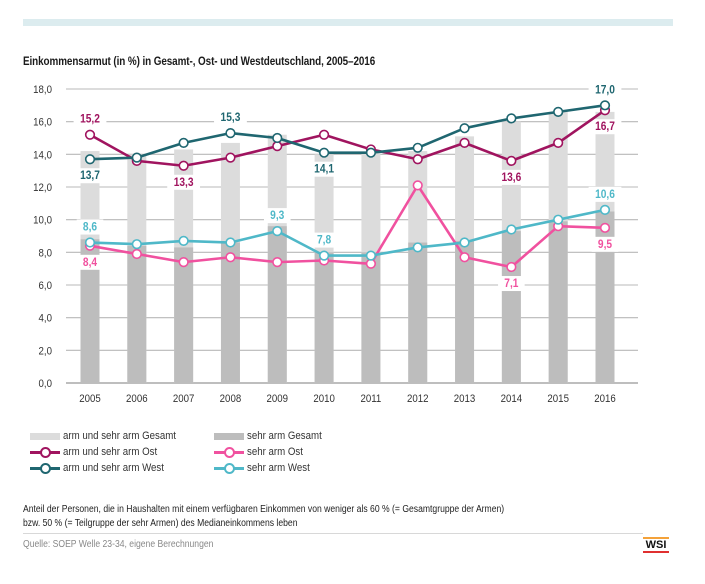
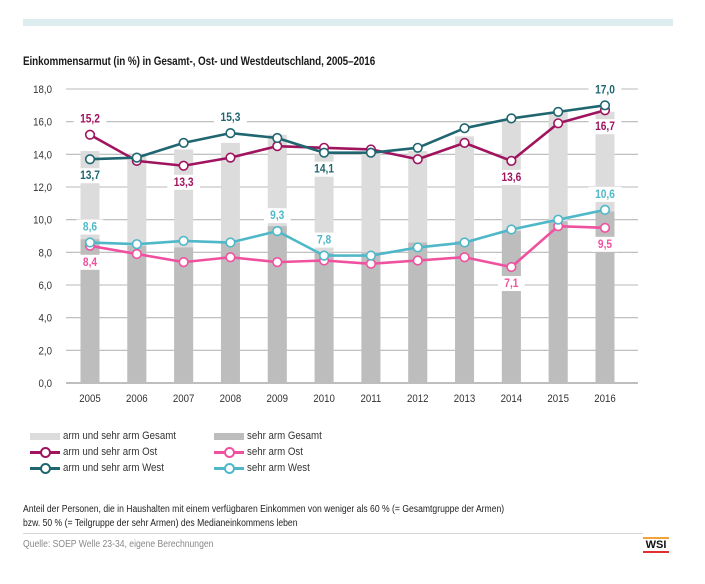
arm und sehr arm Ost/2010: 15,2 -> 14,4
sehr arm Ost/2012: 12,1 -> 7,5
arm und sehr arm Ost/2015: 14,7 -> 15,9
